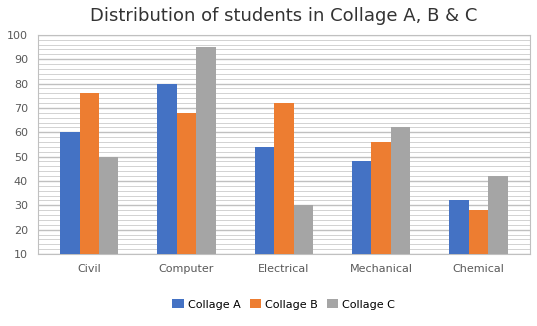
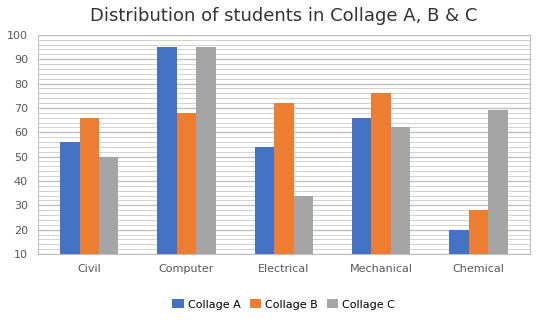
Collage A/Civil: 60 -> 56
Collage B/Civil: 76 -> 66
Collage A/Computer: 80 -> 95
Collage C/Electrical: 30 -> 34
Collage A/Mechanical: 48 -> 66
Collage B/Mechanical: 56 -> 76
Collage A/Chemical: 32 -> 20
Collage C/Chemical: 42 -> 69
